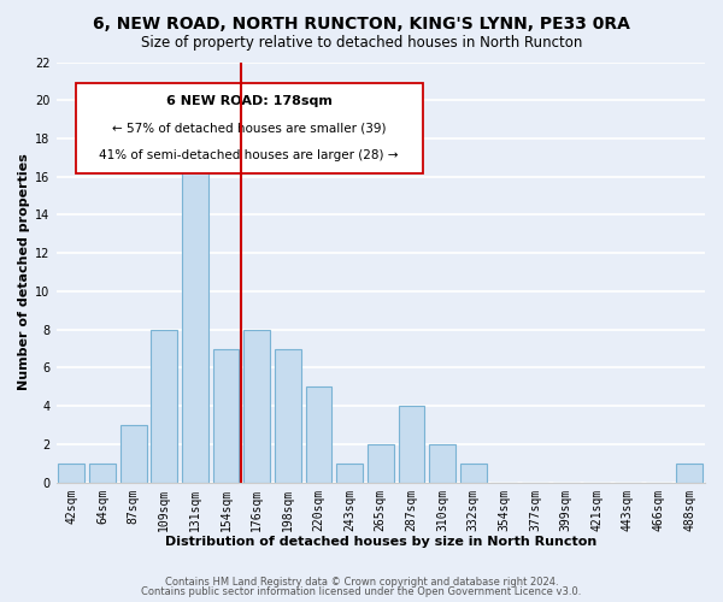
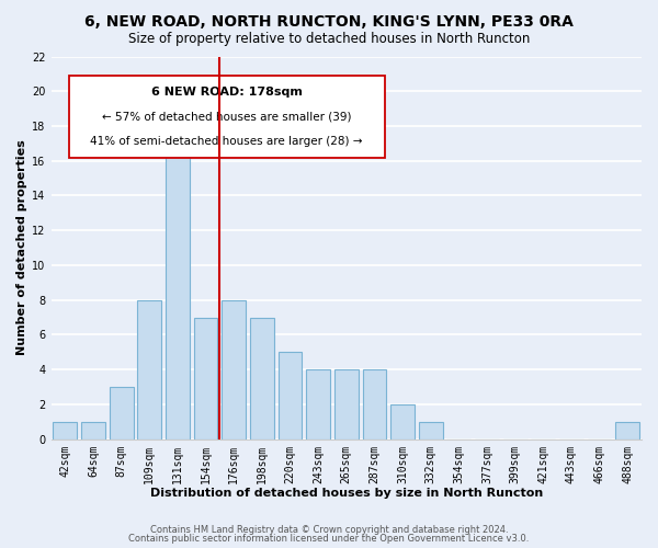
243sqm: 1 -> 4
265sqm: 2 -> 4
